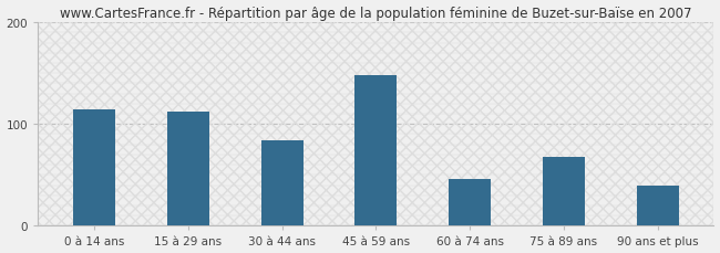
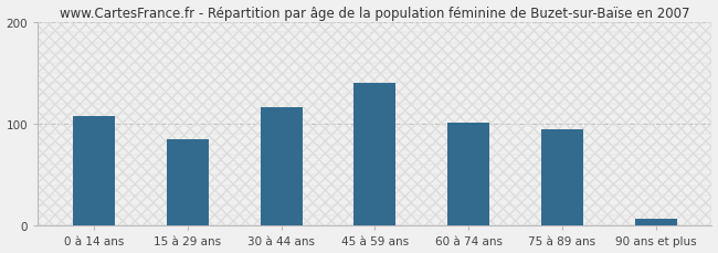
0 à 14 ans: 114 -> 108
15 à 29 ans: 112 -> 85
30 à 44 ans: 84 -> 117
45 à 59 ans: 148 -> 140
60 à 74 ans: 46 -> 101
75 à 89 ans: 68 -> 95
90 ans et plus: 40 -> 7
